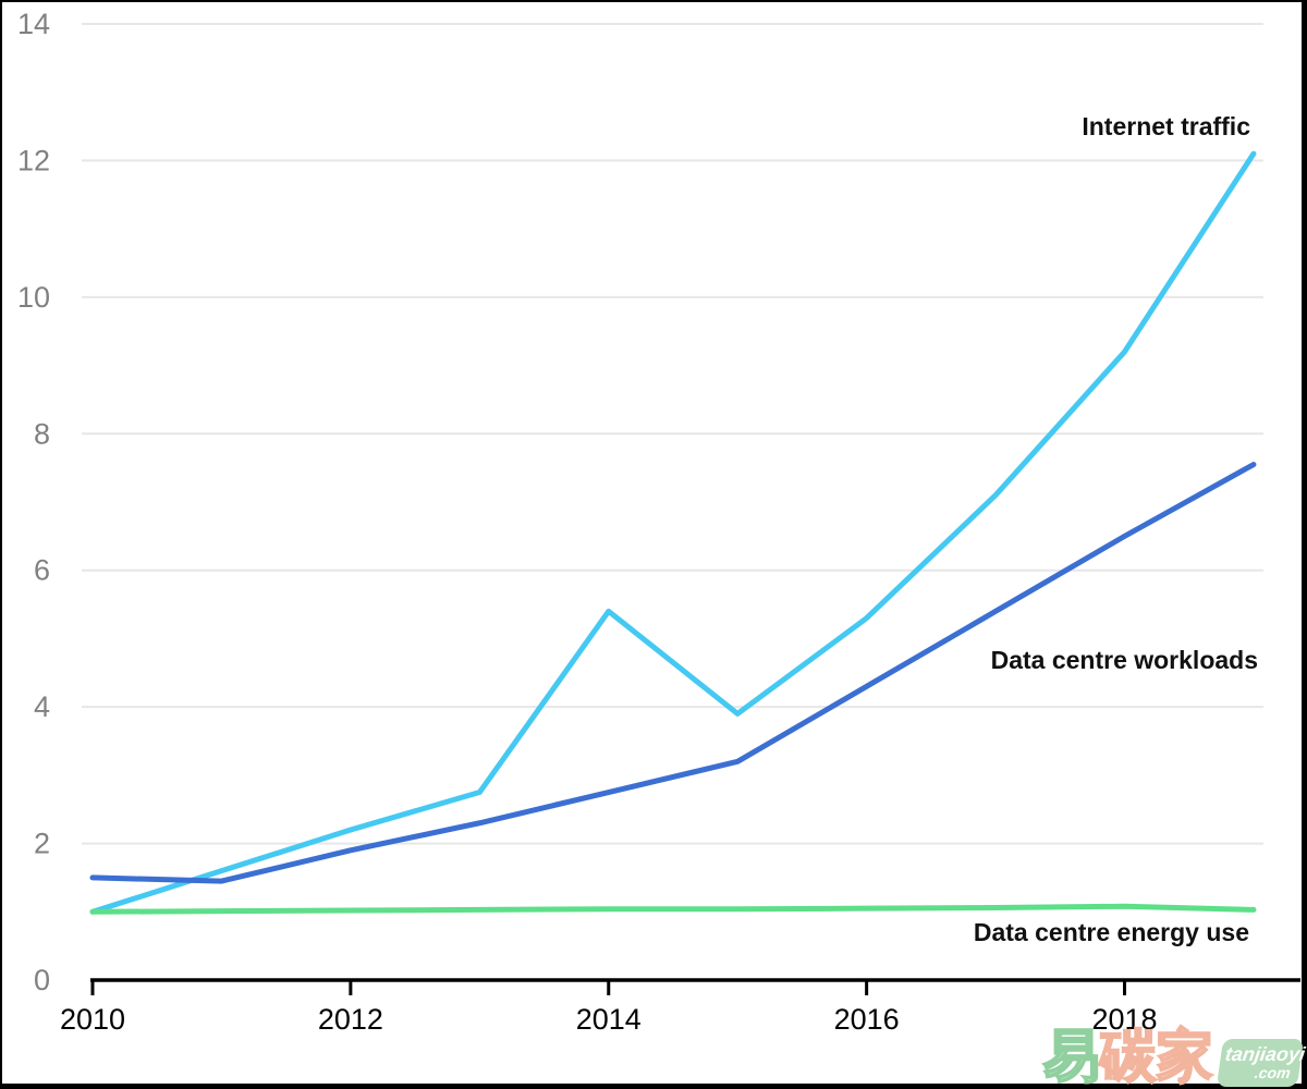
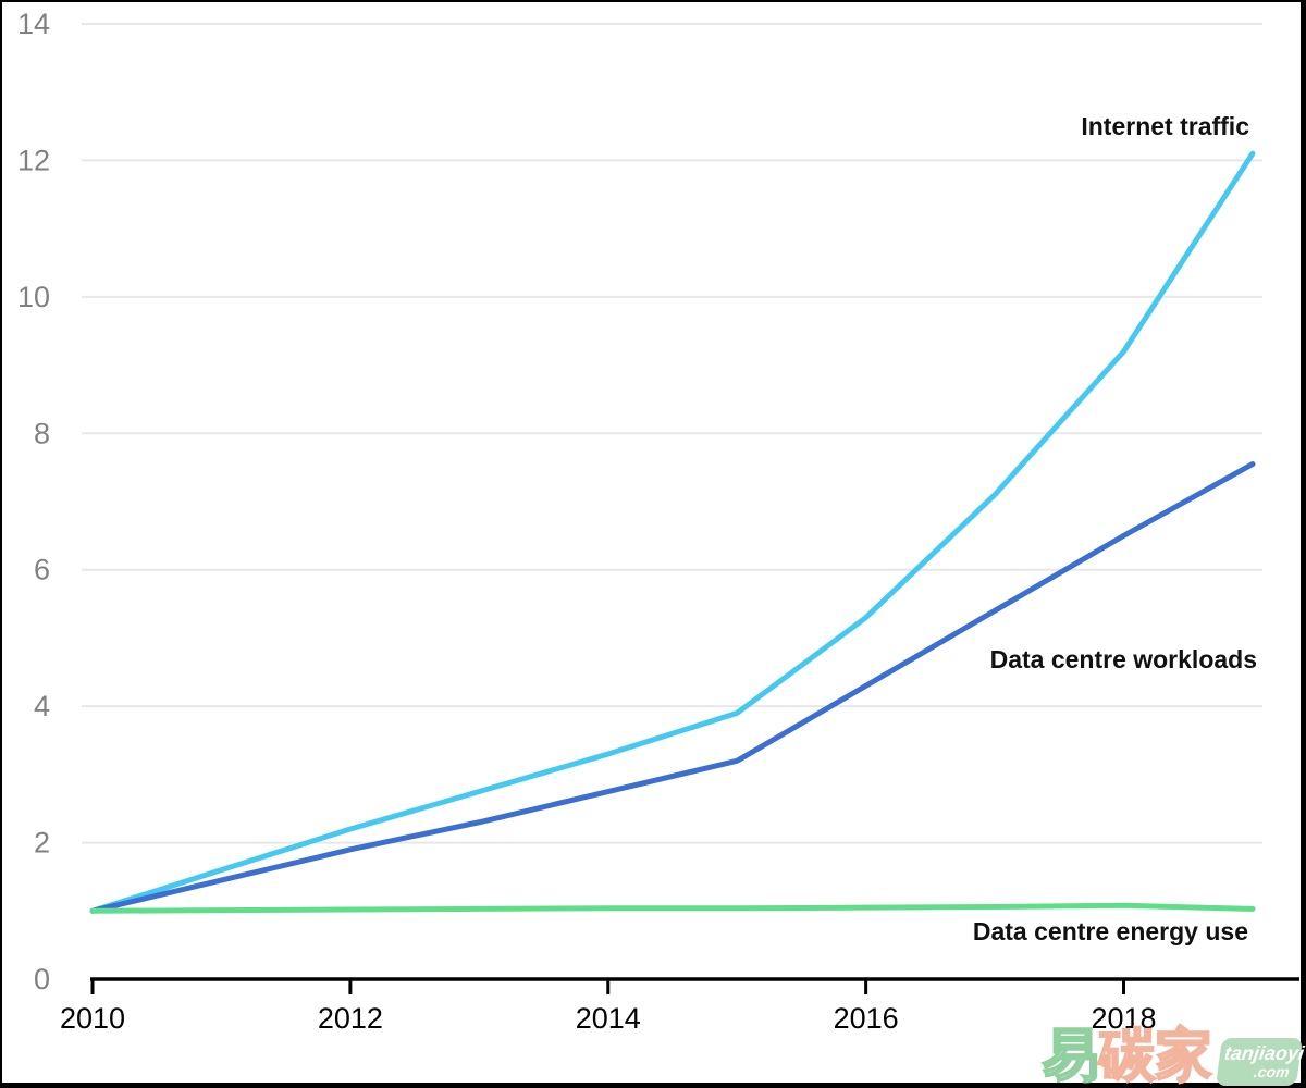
Data centre workloads/2010: 1.5 -> 1.0
Internet traffic/2014: 5.4 -> 3.3
